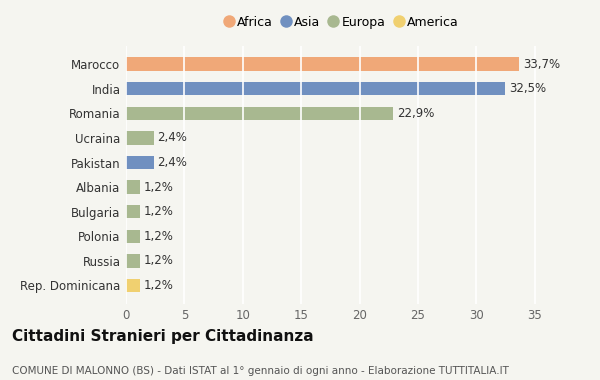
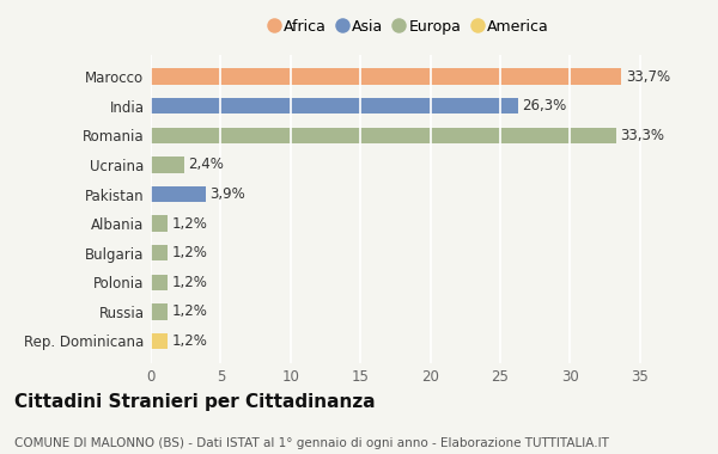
India: 32,5% -> 26,3%
Romania: 22,9% -> 33,3%
Pakistan: 2,4% -> 3,9%
